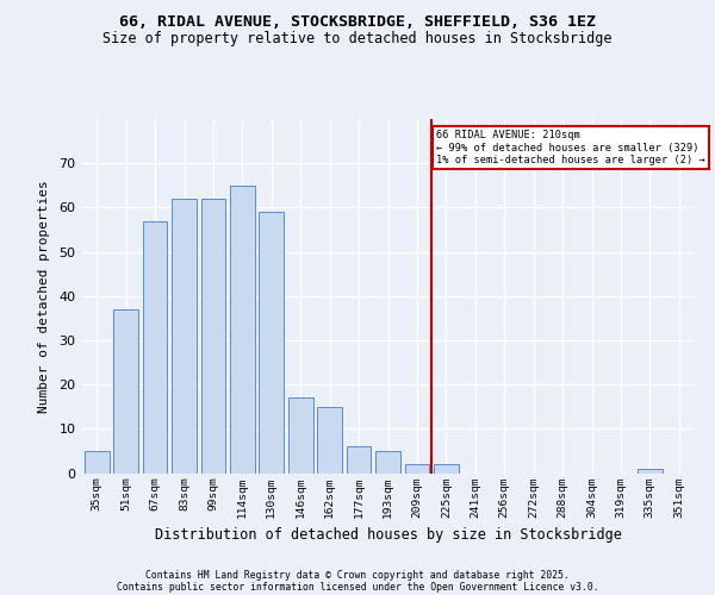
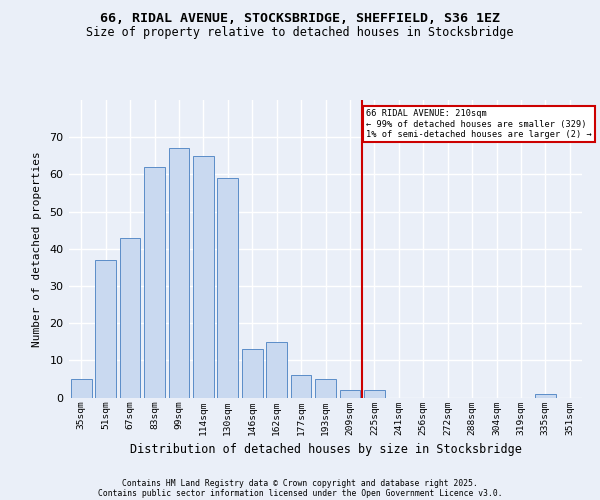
67sqm: 57 -> 43
99sqm: 62 -> 67
146sqm: 17 -> 13
